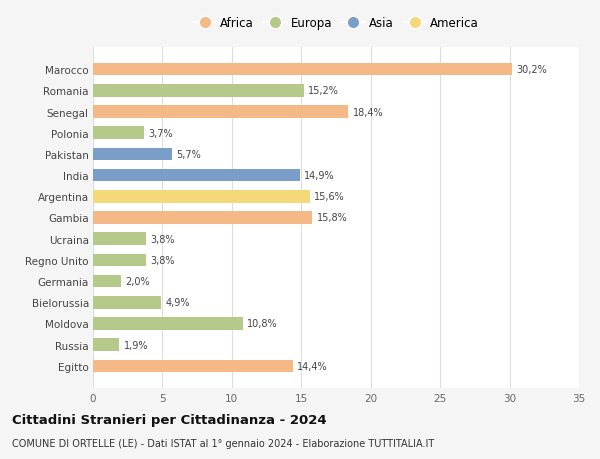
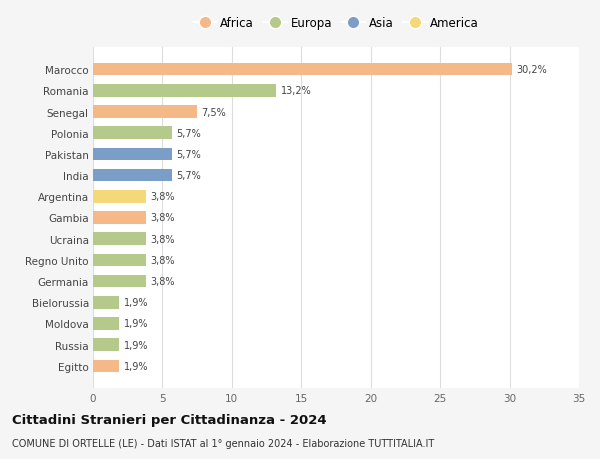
Romania: 15,2% -> 13,2%
Senegal: 18,4% -> 7,5%
Polonia: 3,7% -> 5,7%
India: 14,9% -> 5,7%
Argentina: 15,6% -> 3,8%
Gambia: 15,8% -> 3,8%
Germania: 2,0% -> 3,8%
Bielorussia: 4,9% -> 1,9%
Moldova: 10,8% -> 1,9%
Egitto: 14,4% -> 1,9%
